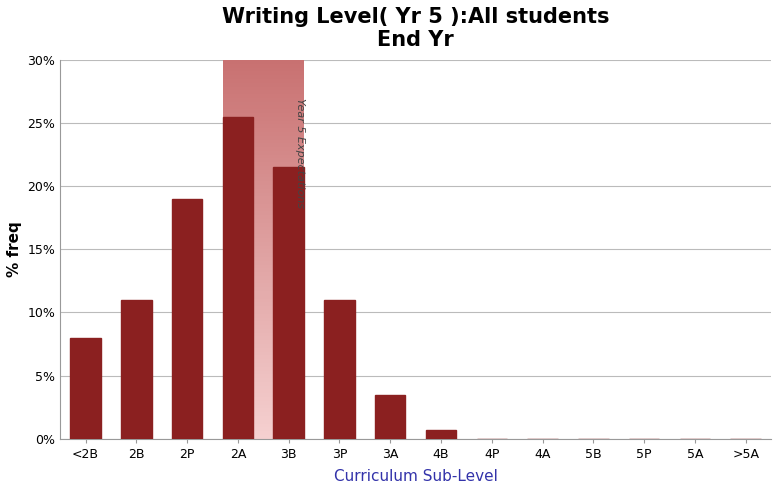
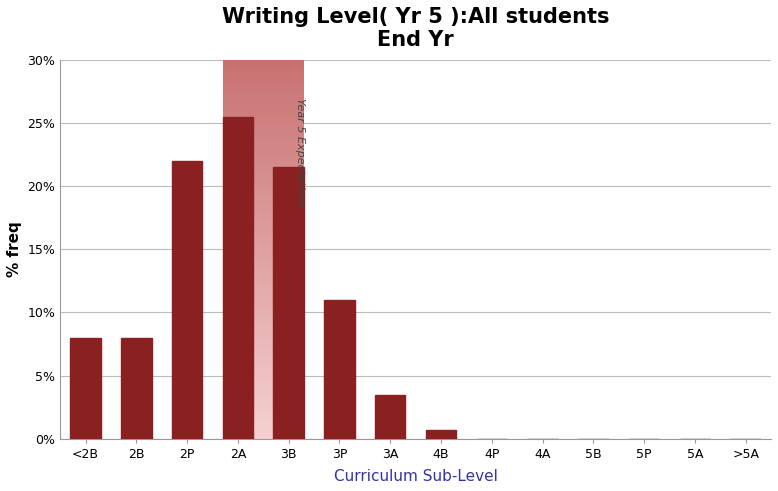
2B: 11.0% -> 8.0%
2P: 19.0% -> 22.0%
